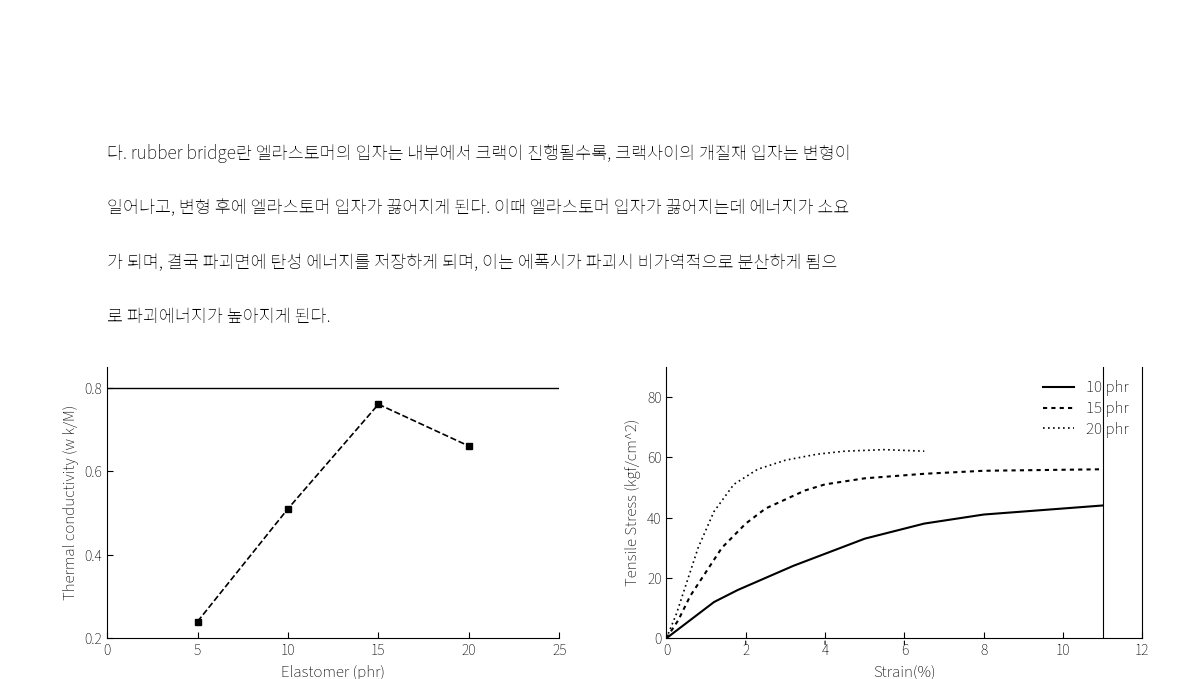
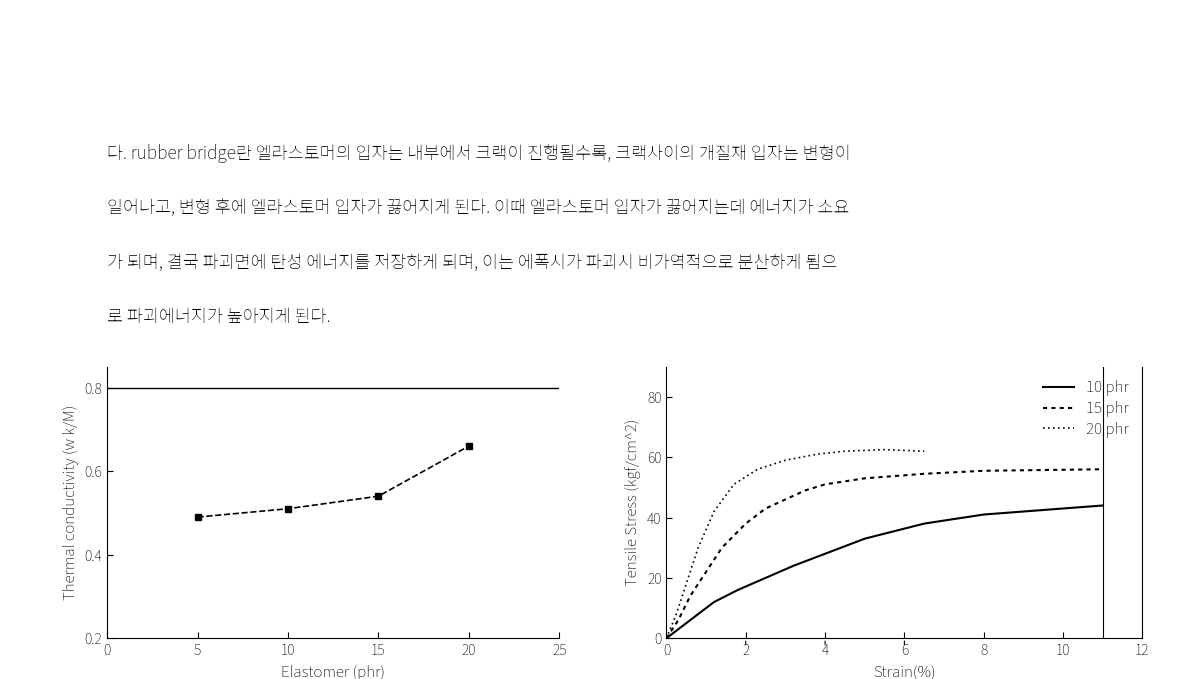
5: 0.24 -> 0.49
15: 0.76 -> 0.54
